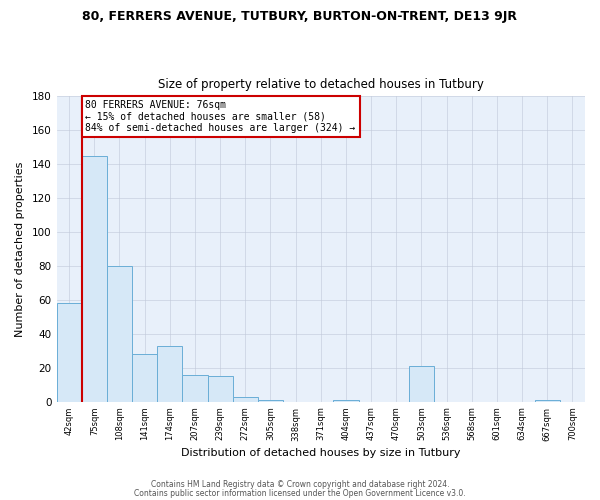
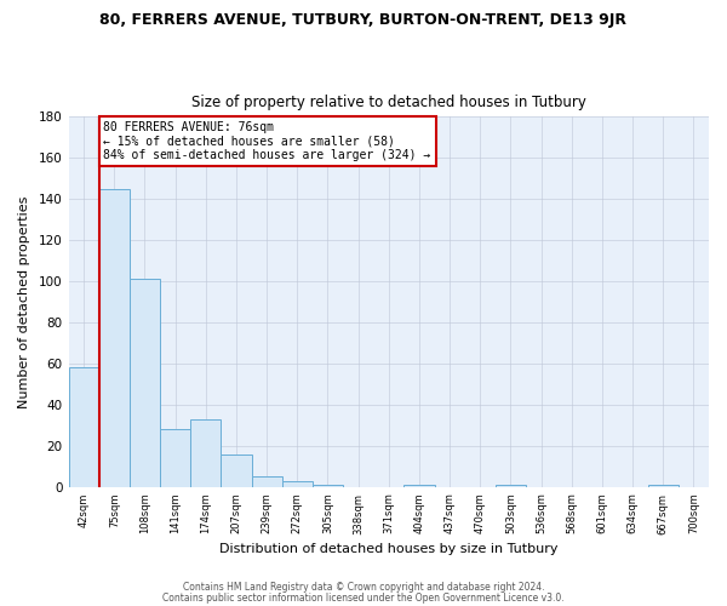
108sqm: 80 -> 101
239sqm: 15 -> 5
503sqm: 21 -> 1
